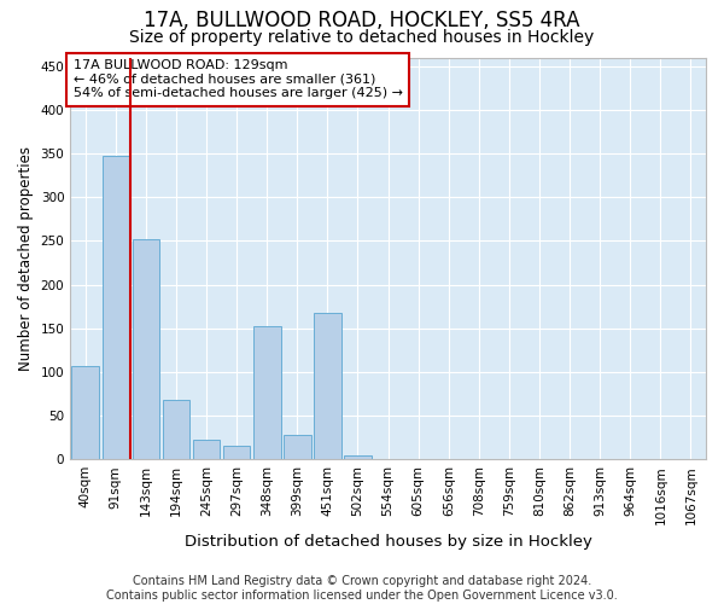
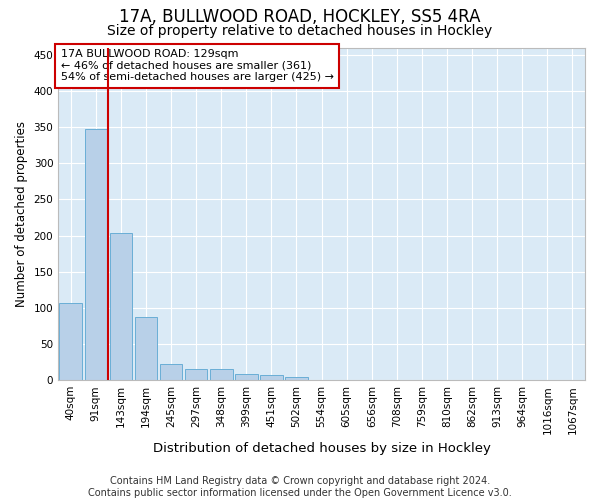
143sqm: 252 -> 204
194sqm: 68 -> 88
348sqm: 152 -> 16
399sqm: 28 -> 8
451sqm: 168 -> 7
